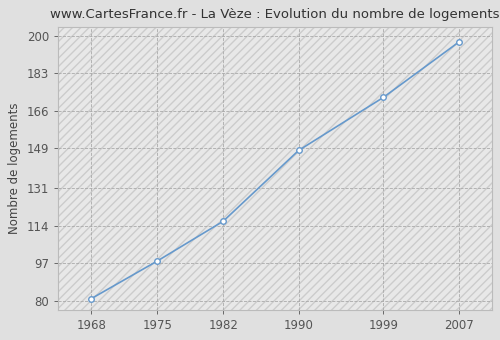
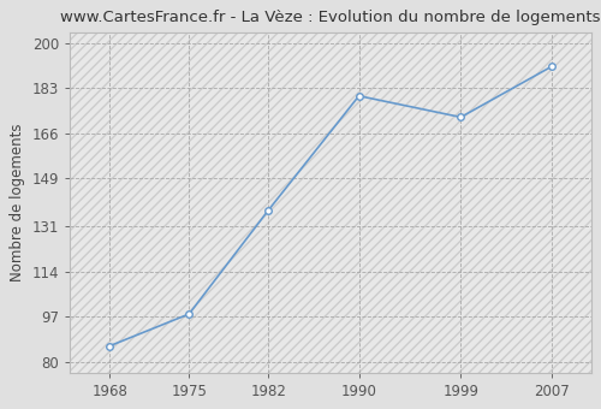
1968: 81 -> 86
1982: 116 -> 137
1990: 148 -> 180
2007: 197 -> 191
